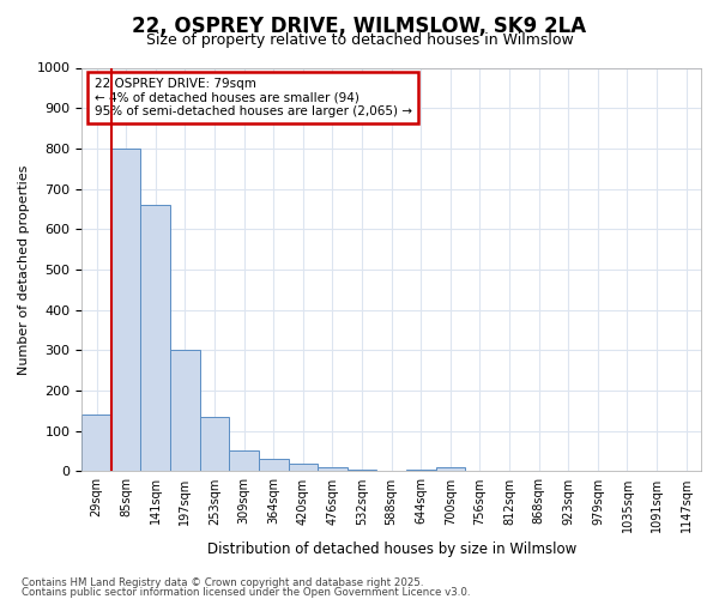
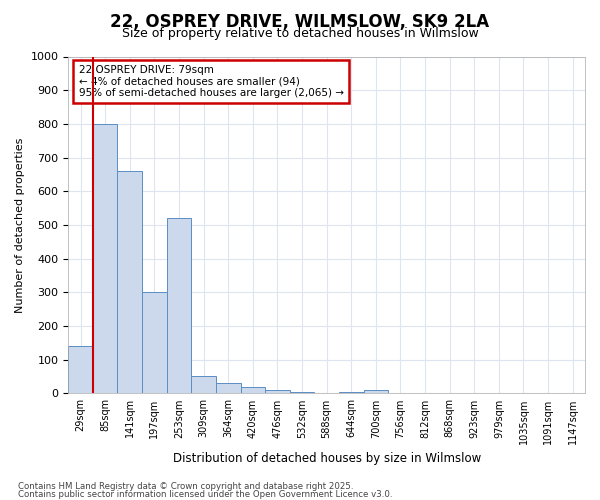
253sqm: 135 -> 520
